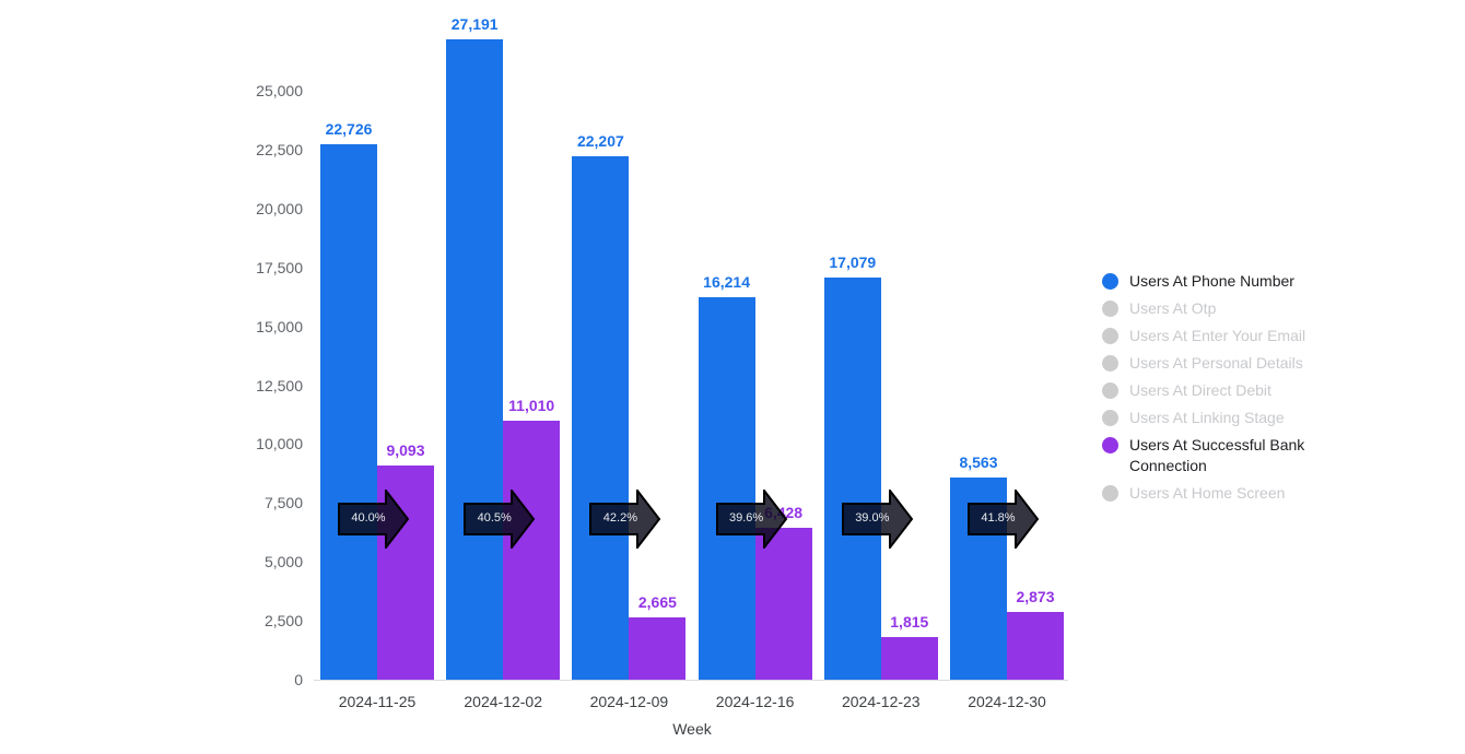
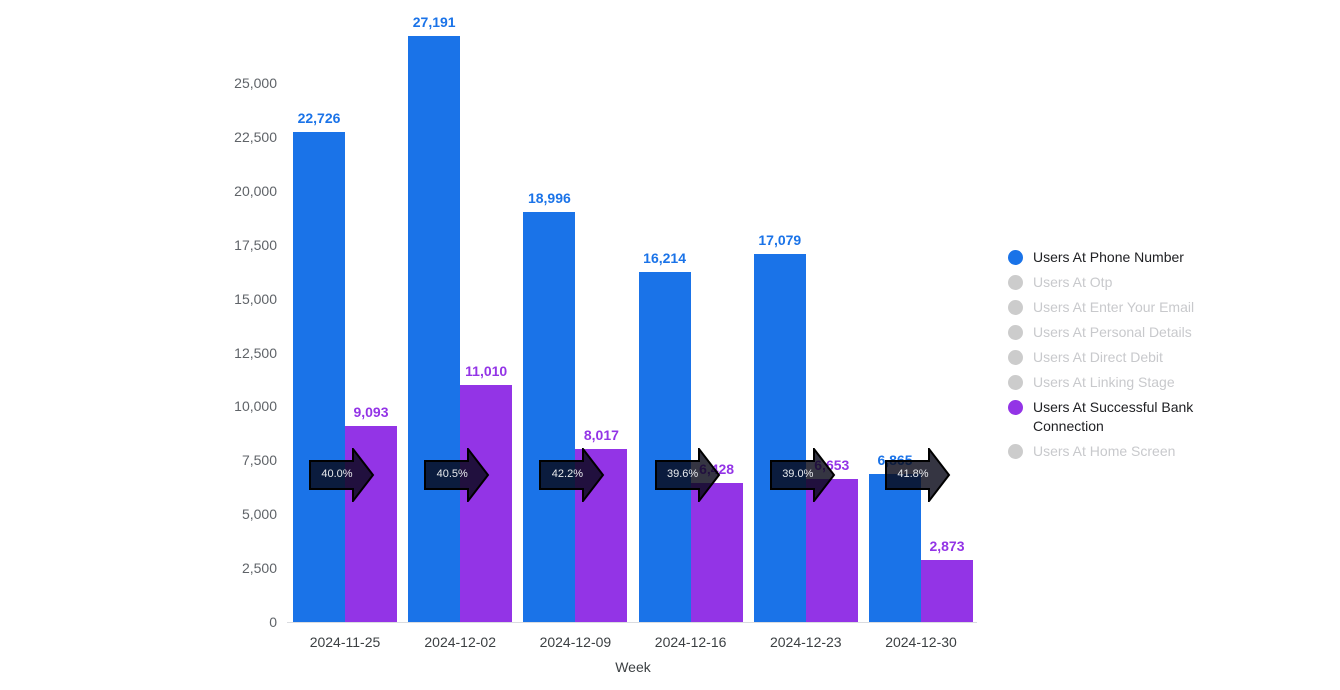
Users At Phone Number/2024-12-09: 22,207 -> 18,996
Users At Successful Bank Connection/2024-12-09: 2,665 -> 8,017
Users At Successful Bank Connection/2024-12-23: 1,815 -> 6,653
Users At Phone Number/2024-12-30: 8,563 -> 6,865
